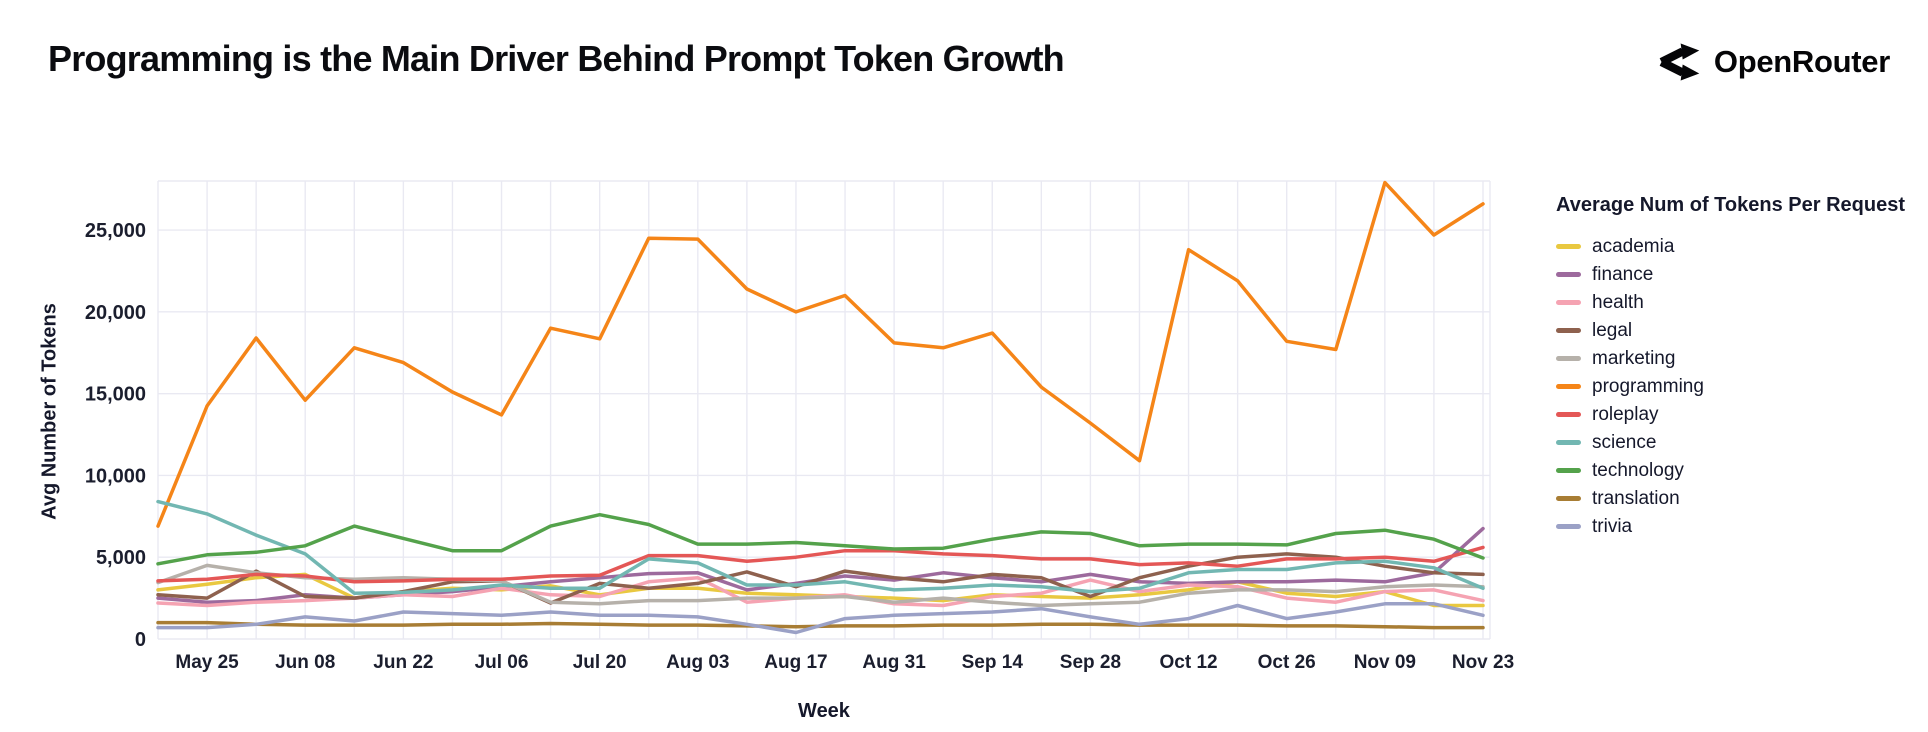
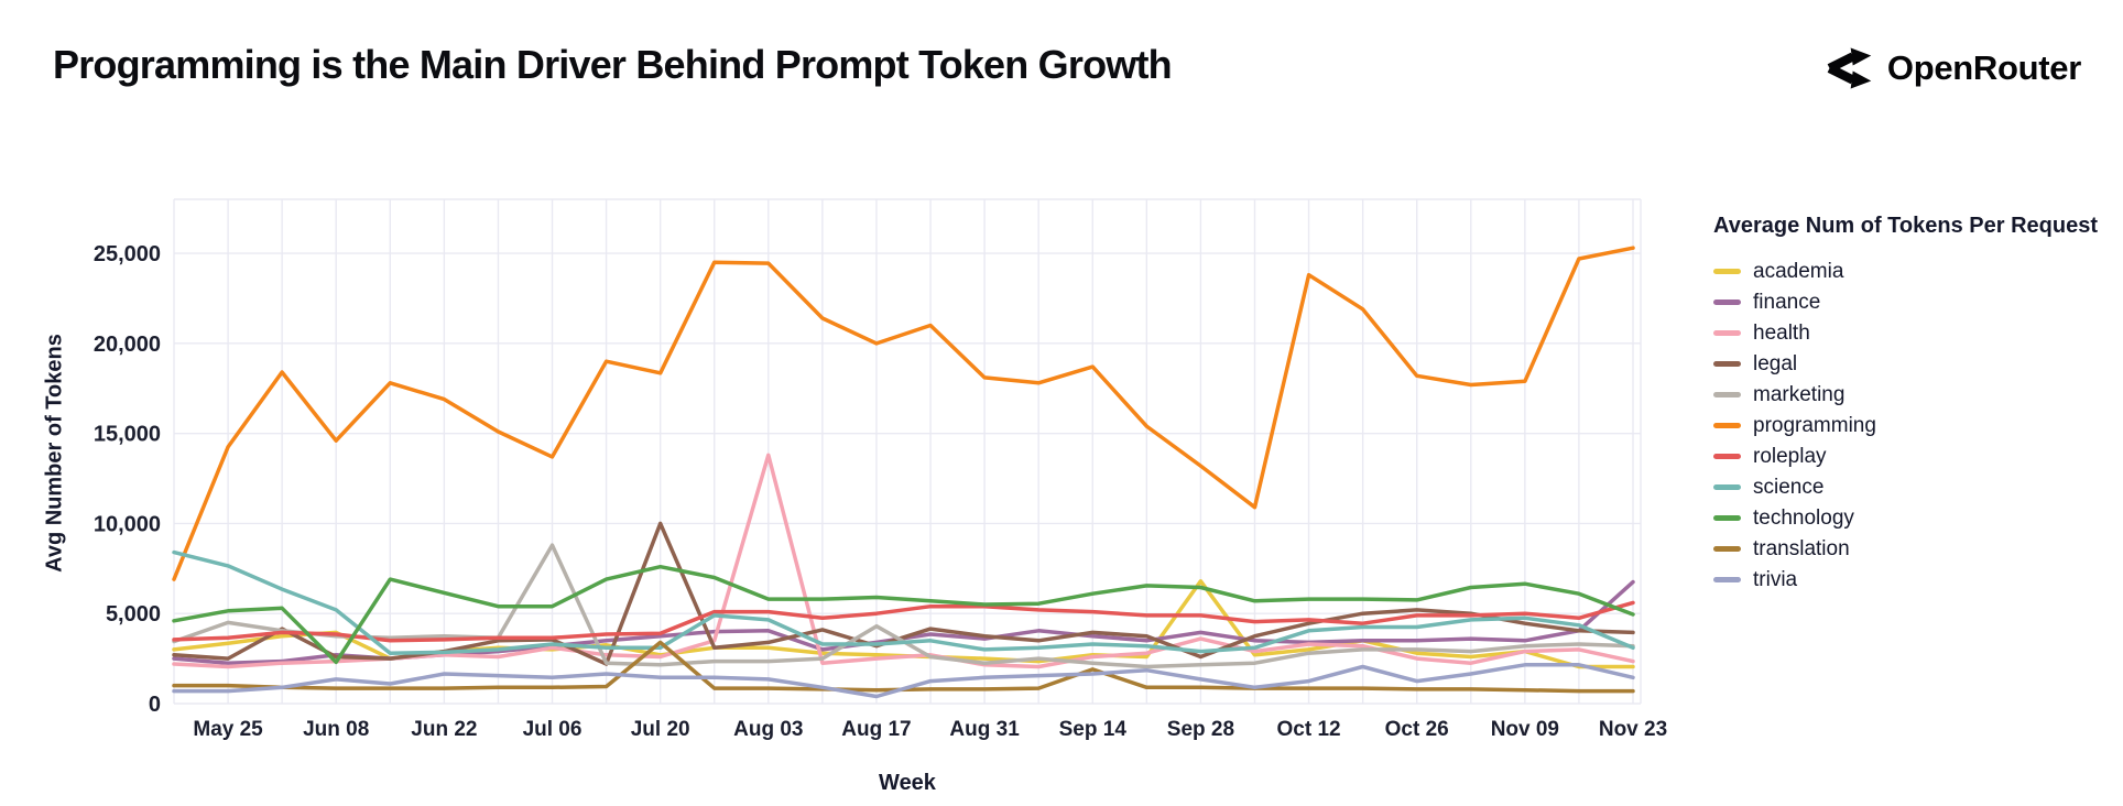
technology/Jun 08: 5700 -> 2300
marketing/Jul 06: 3600 -> 8800
legal/Jul 20: 3400 -> 10000
translation/Jul 20: 900 -> 3400
health/Aug 03: 3800 -> 13800
marketing/Aug 17: 2500 -> 4300
translation/Sep 14: 800 -> 1900
academia/Sep 28: 2500 -> 6800
programming/Nov 09: 27900 -> 17900
programming/Nov 23: 26600 -> 25300
